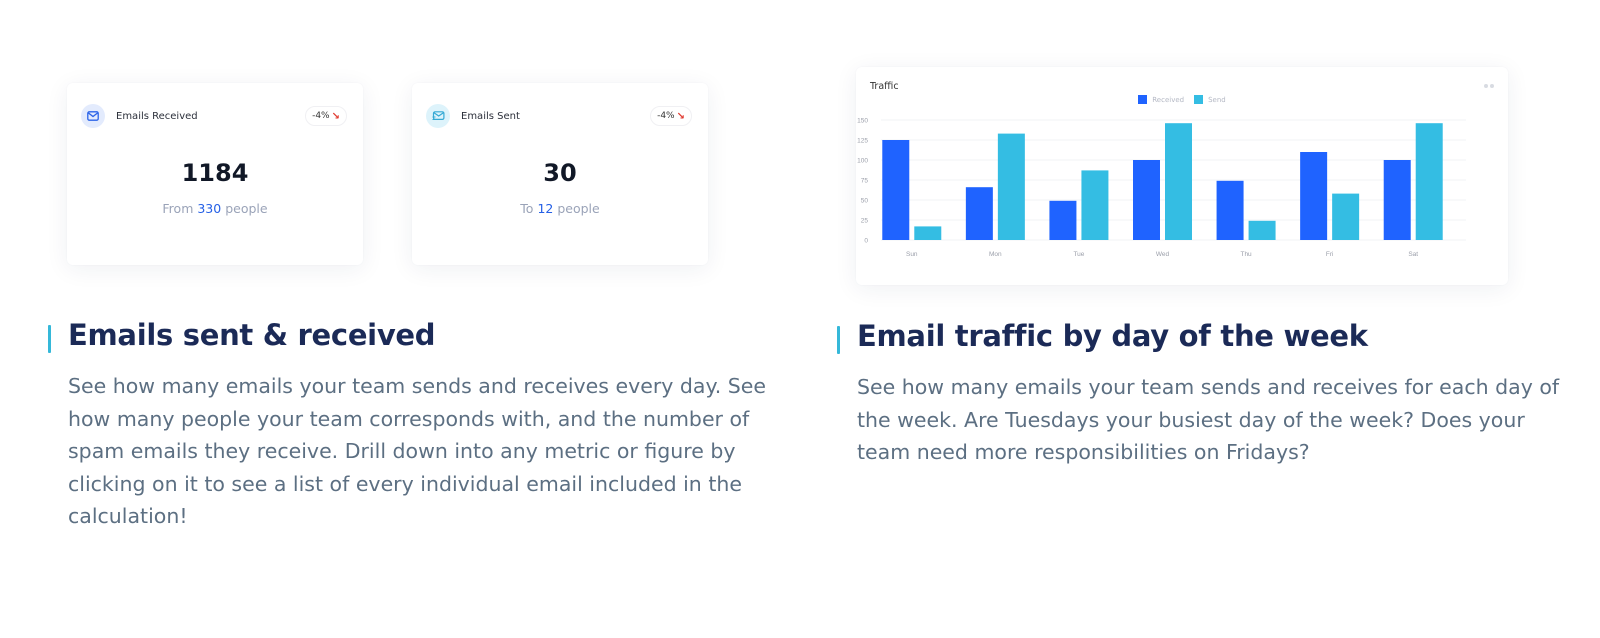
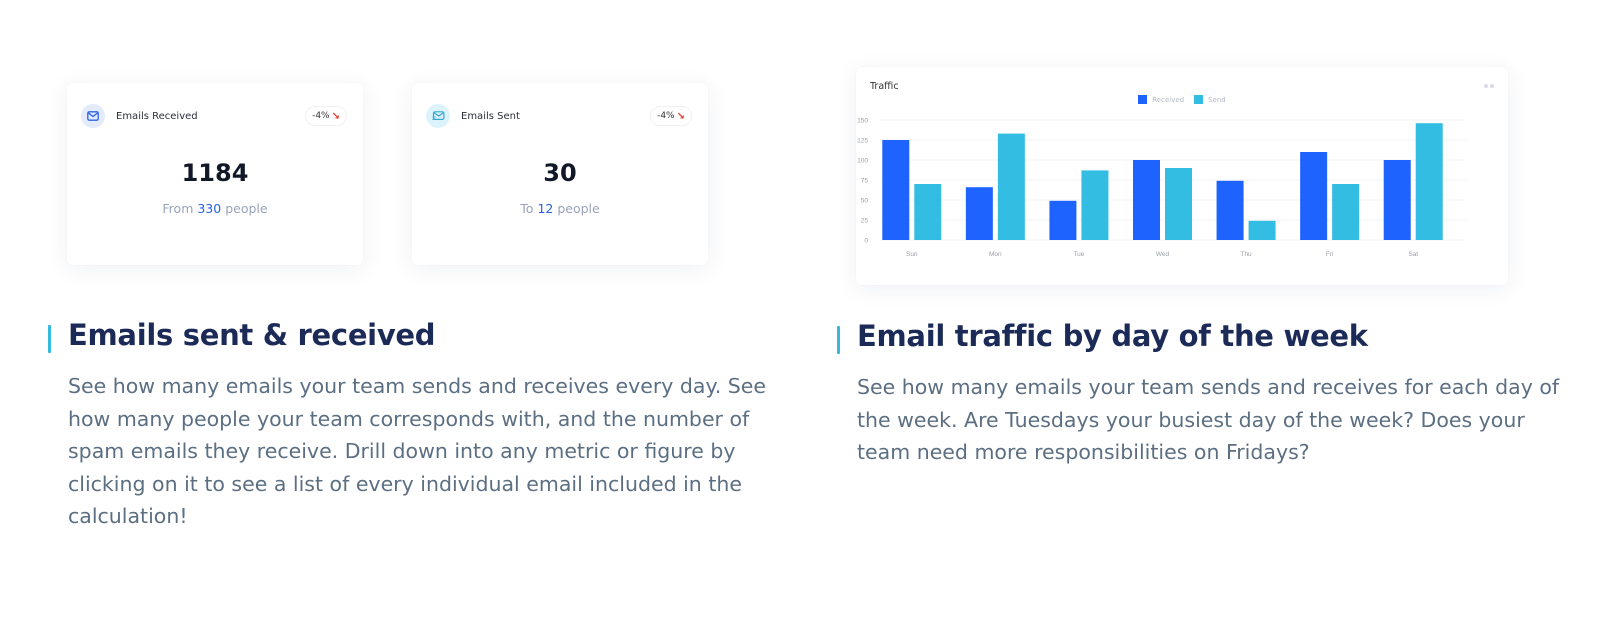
Send/Sun: 20 -> 70
Send/Wed: 150 -> 90
Send/Fri: 60 -> 70
